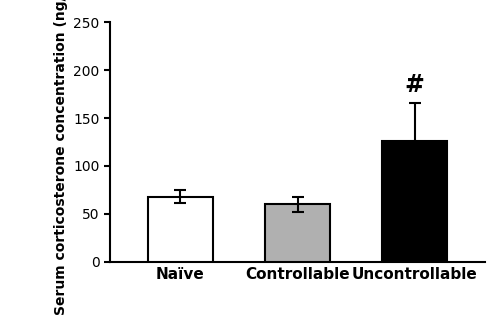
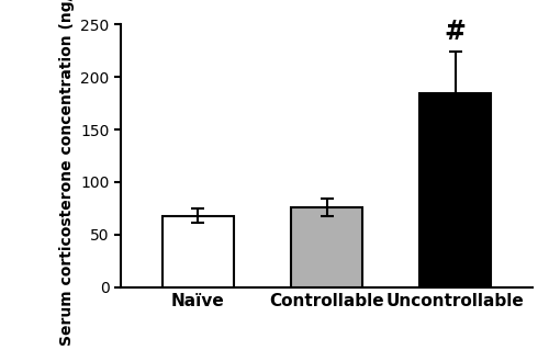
Controllable: 60 -> 76
Uncontrollable: 126 -> 184
